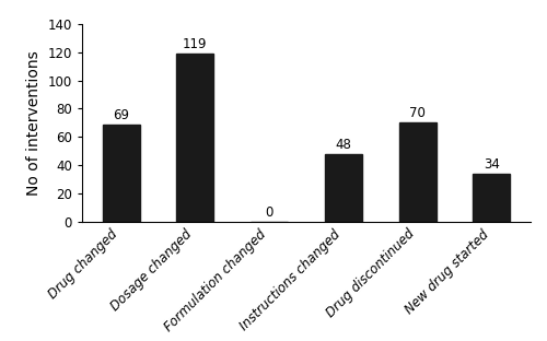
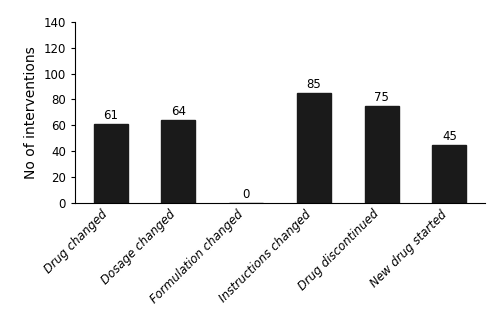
Drug changed: 69 -> 61
Dosage changed: 119 -> 64
Instructions changed: 48 -> 85
Drug discontinued: 70 -> 75
New drug started: 34 -> 45
